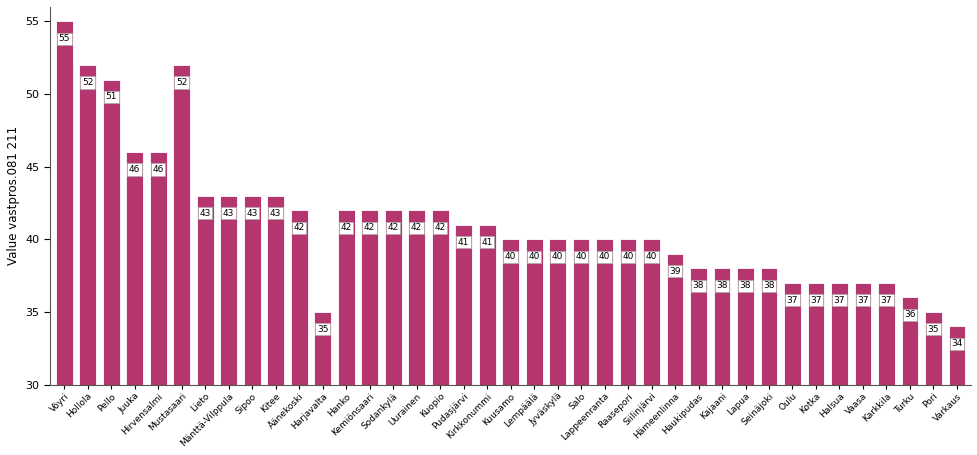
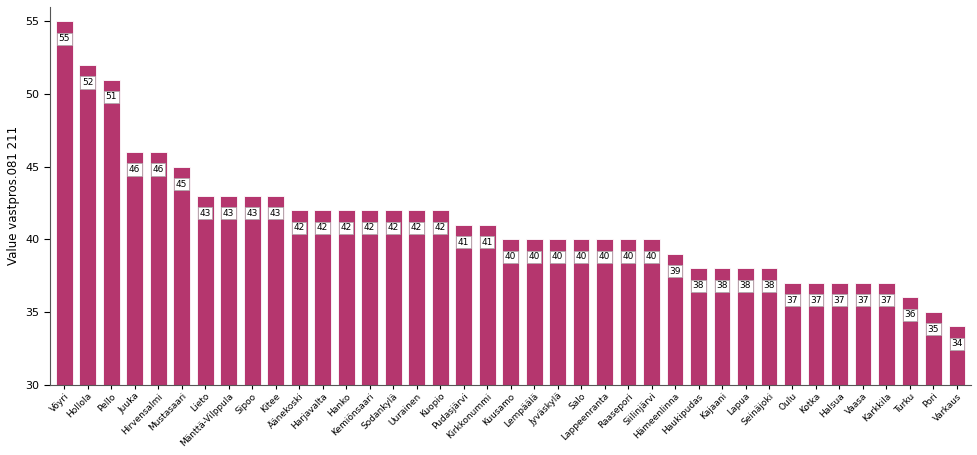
Mustasaari: 52 -> 45
Harjavalta: 35 -> 42
